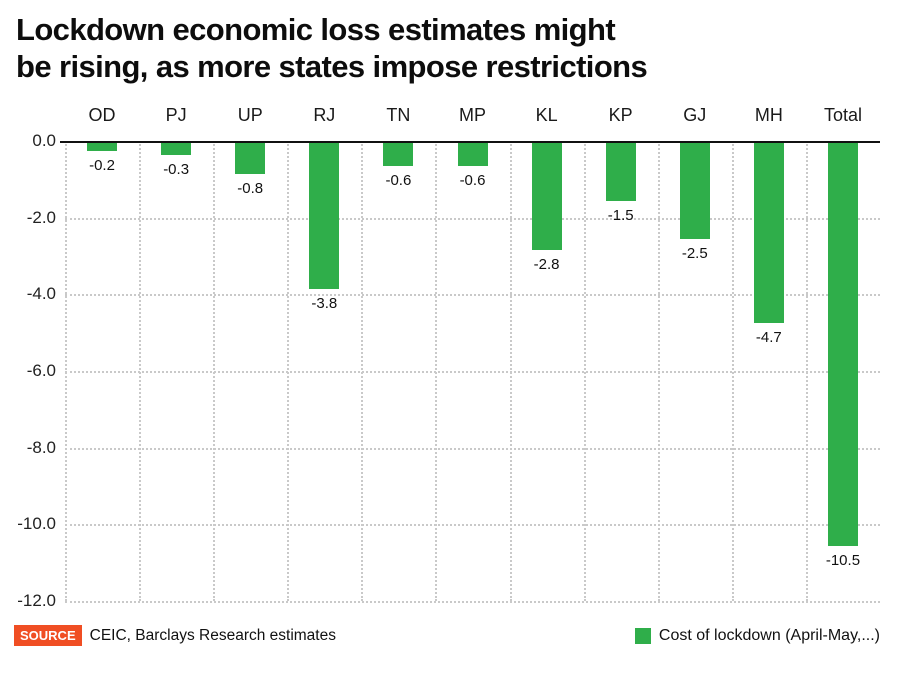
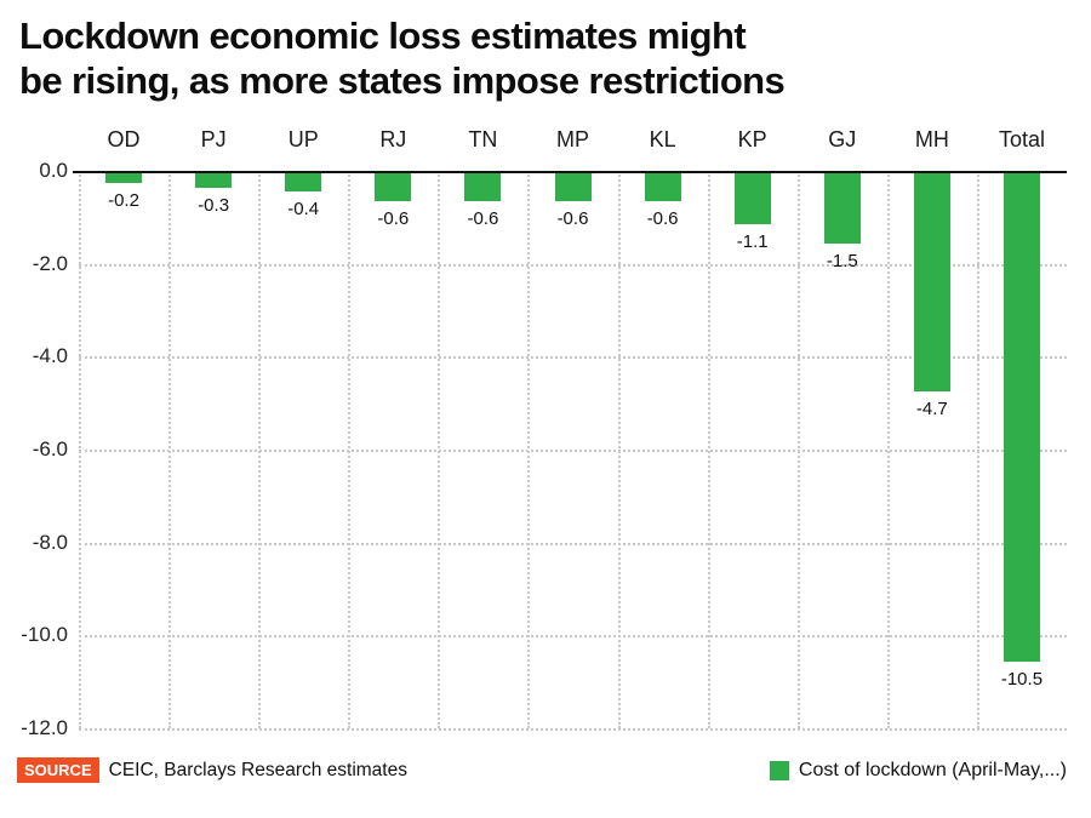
UP: -0.8 -> -0.4
RJ: -3.8 -> -0.6
KL: -2.8 -> -0.6
KP: -1.5 -> -1.1
GJ: -2.5 -> -1.5
